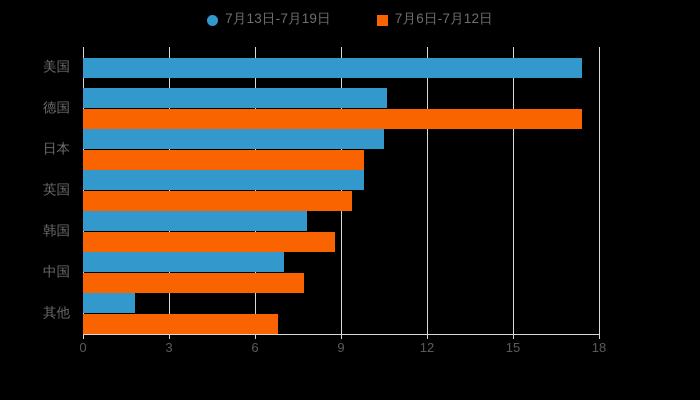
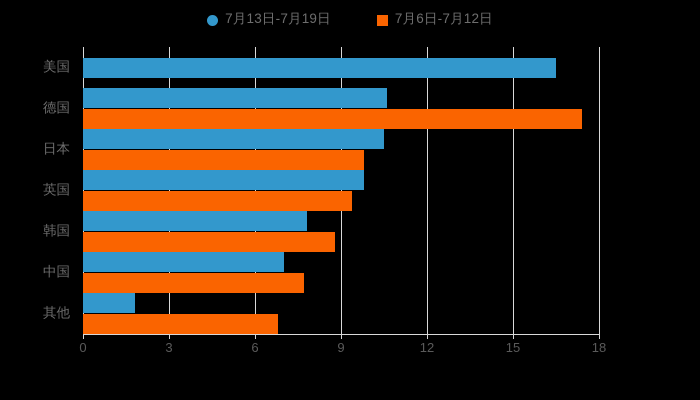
7月13日-7月19日/美国: 17.4 -> 16.5
